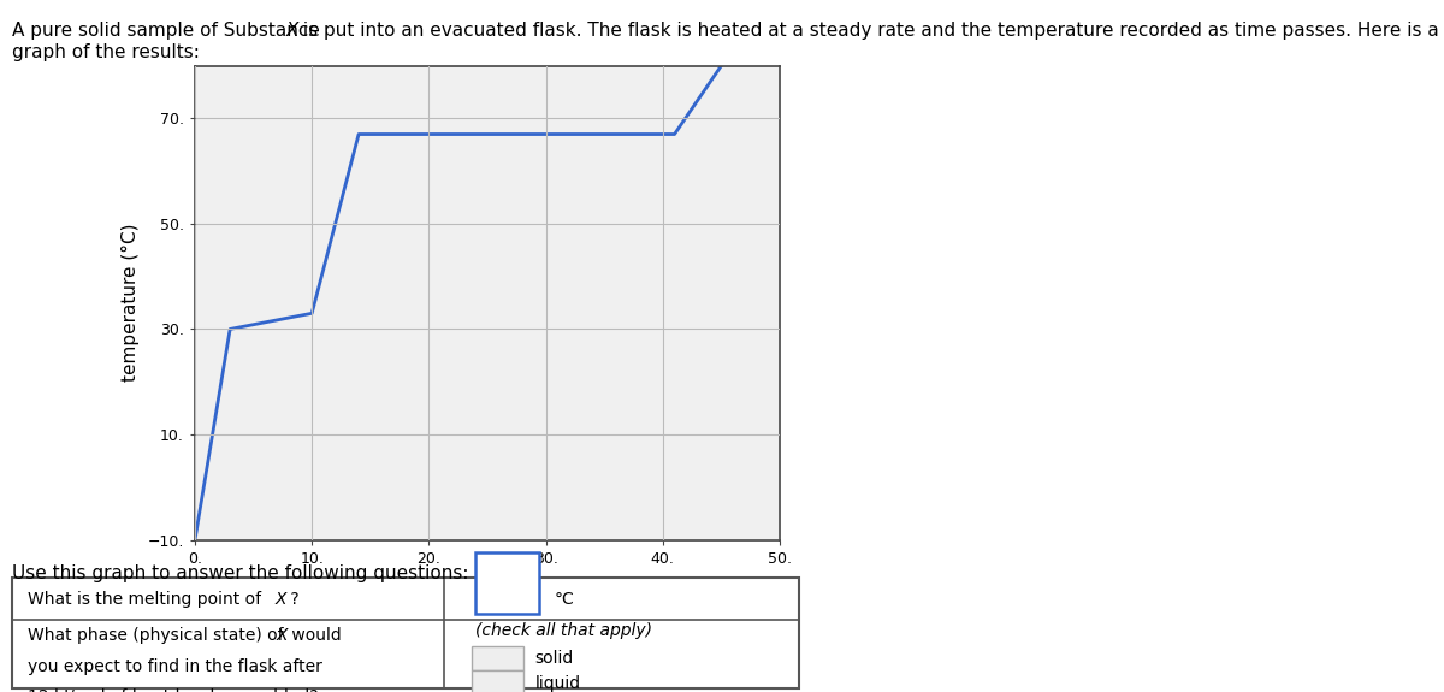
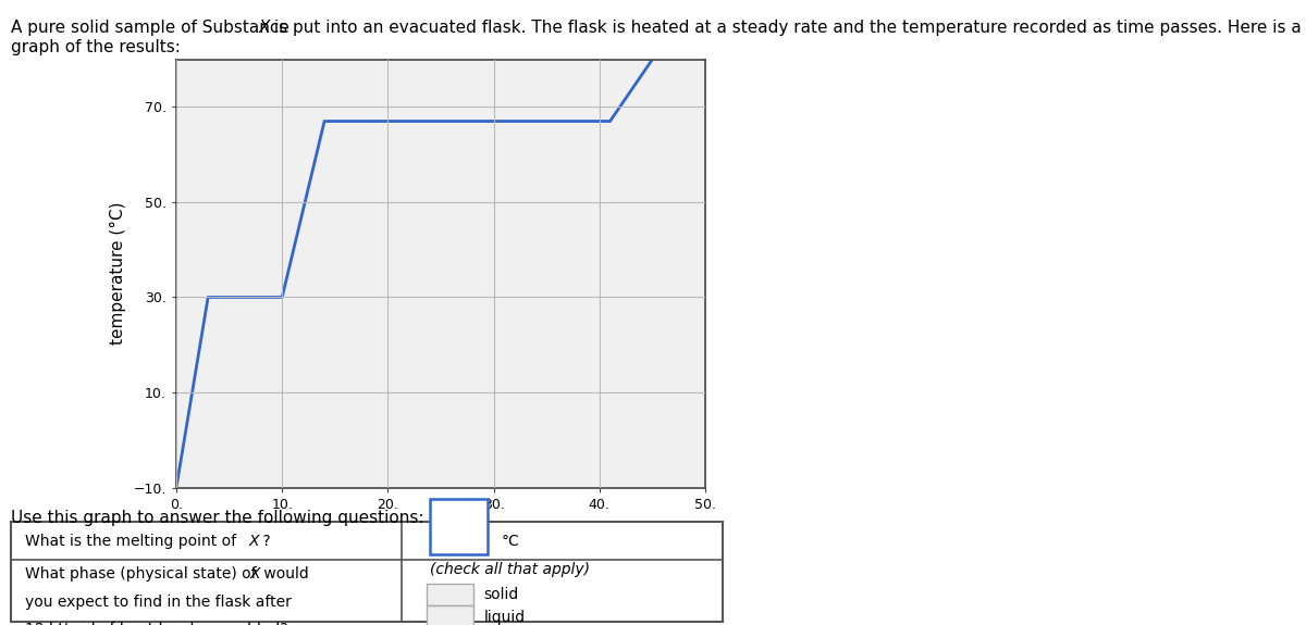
10.: 33. -> 30.
